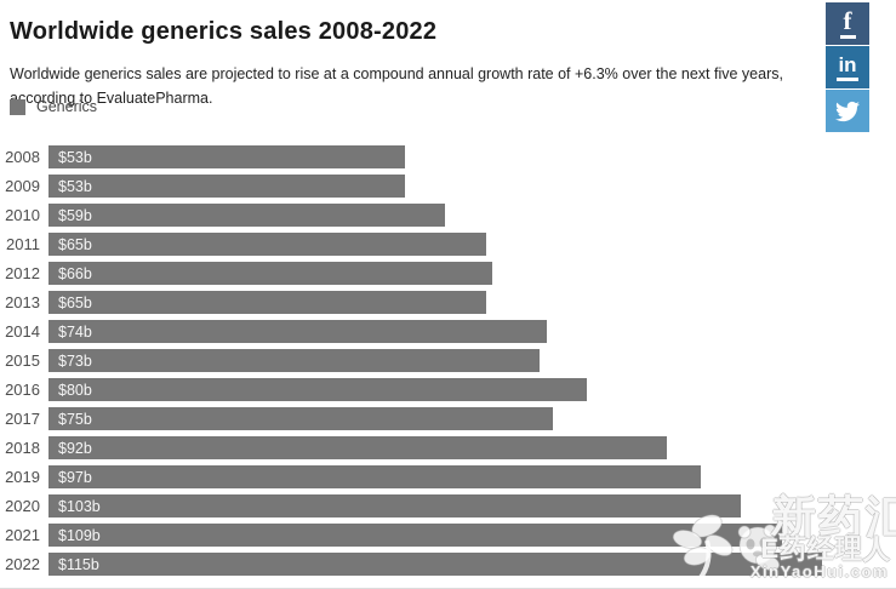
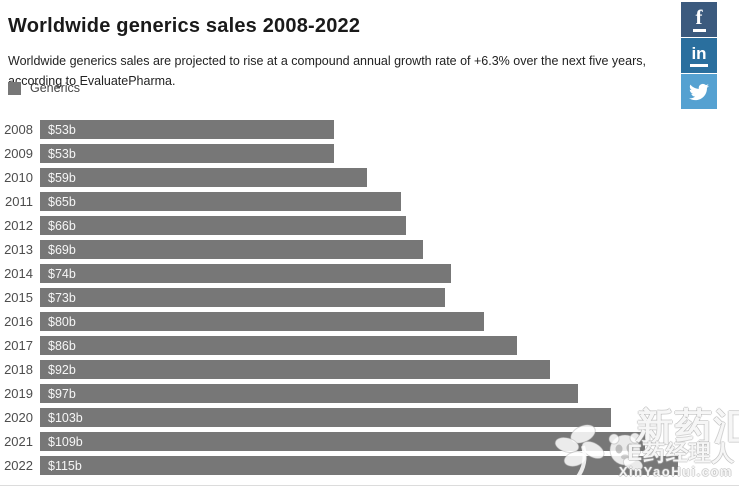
2013: $65b -> $69b
2017: $75b -> $86b
